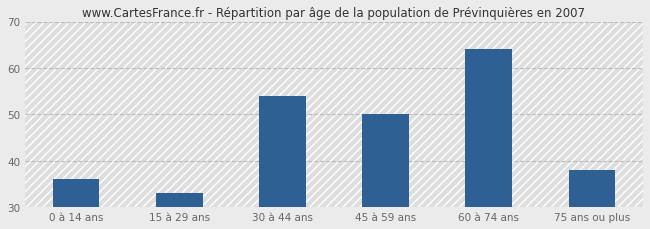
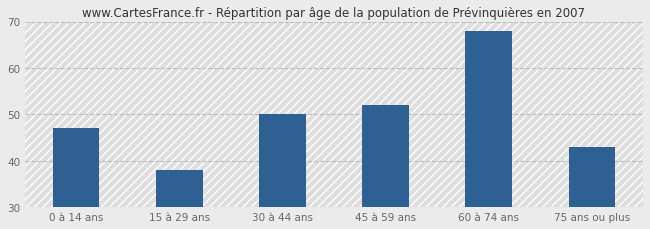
0 à 14 ans: 36 -> 47
15 à 29 ans: 33 -> 38
30 à 44 ans: 54 -> 50
45 à 59 ans: 50 -> 52
60 à 74 ans: 64 -> 68
75 ans ou plus: 38 -> 43
